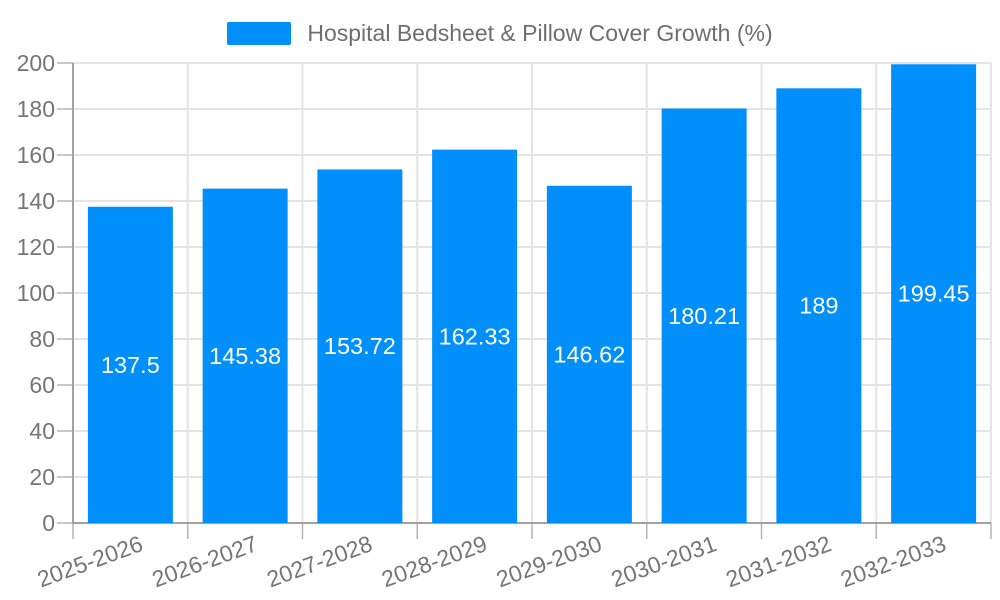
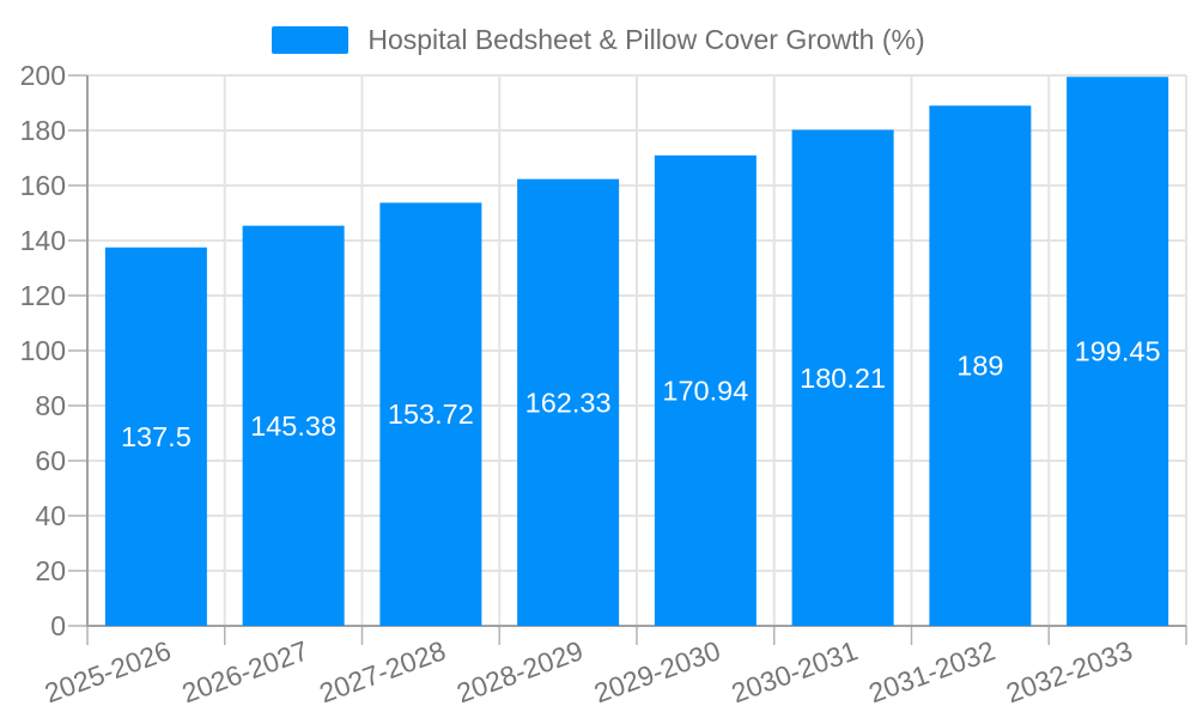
2029-2030: 146.62 -> 170.94
